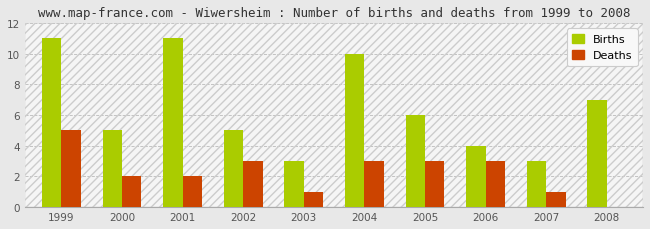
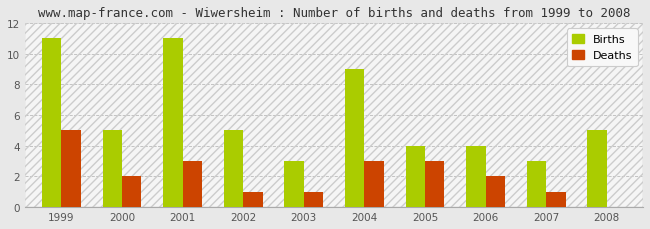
Deaths/2001: 2 -> 3
Deaths/2002: 3 -> 1
Births/2004: 10 -> 9
Births/2005: 6 -> 4
Deaths/2006: 3 -> 2
Births/2008: 7 -> 5
